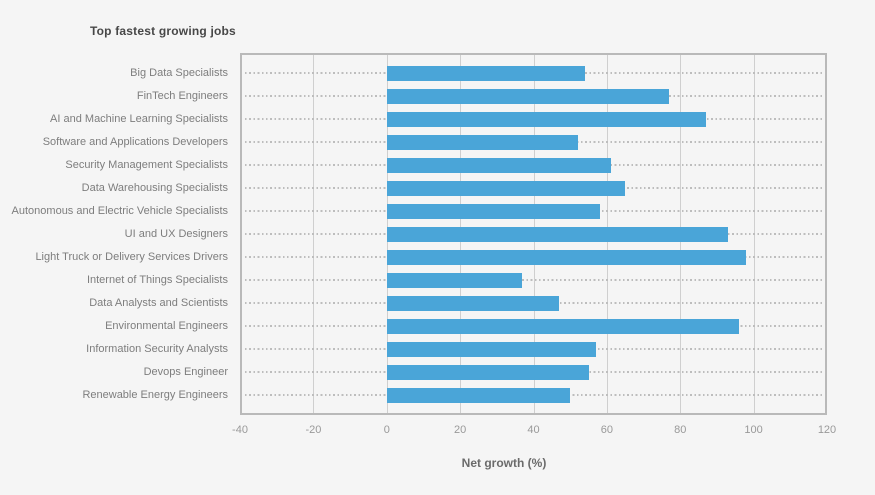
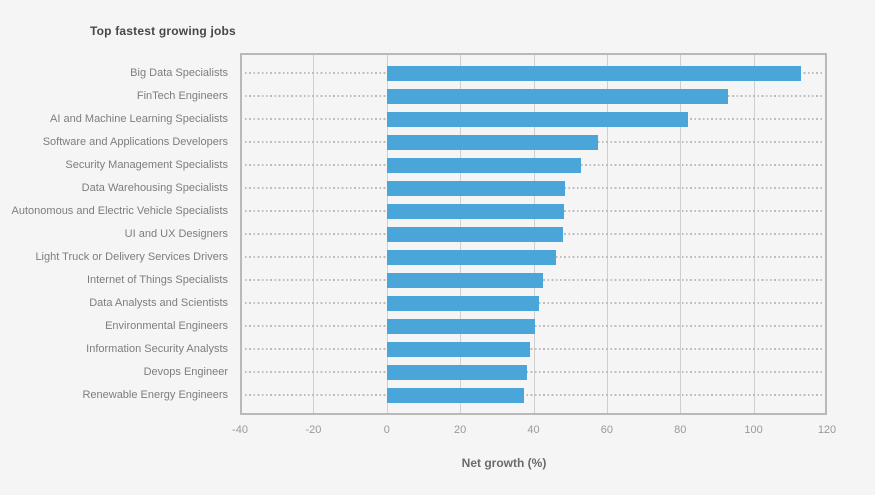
Big Data Specialists: 54 -> 113
FinTech Engineers: 77 -> 93
AI and Machine Learning Specialists: 87 -> 82
Software and Applications Developers: 52 -> 58
Security Management Specialists: 61 -> 53
Data Warehousing Specialists: 65 -> 48
Autonomous and Electric Vehicle Specialists: 58 -> 48
UI and UX Designers: 93 -> 48
Light Truck or Delivery Services Drivers: 98 -> 46
Internet of Things Specialists: 37 -> 42
Data Analysts and Scientists: 47 -> 41
Environmental Engineers: 96 -> 40
Information Security Analysts: 57 -> 39
Devops Engineer: 55 -> 38
Renewable Energy Engineers: 50 -> 38
